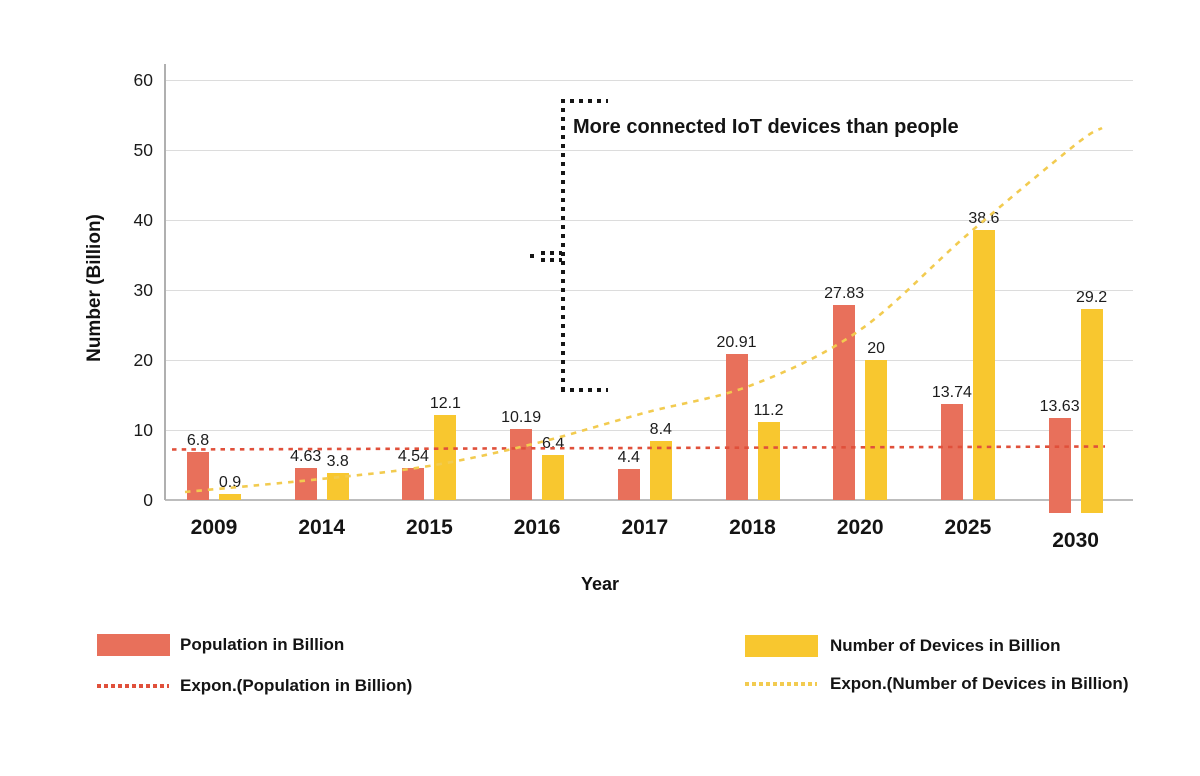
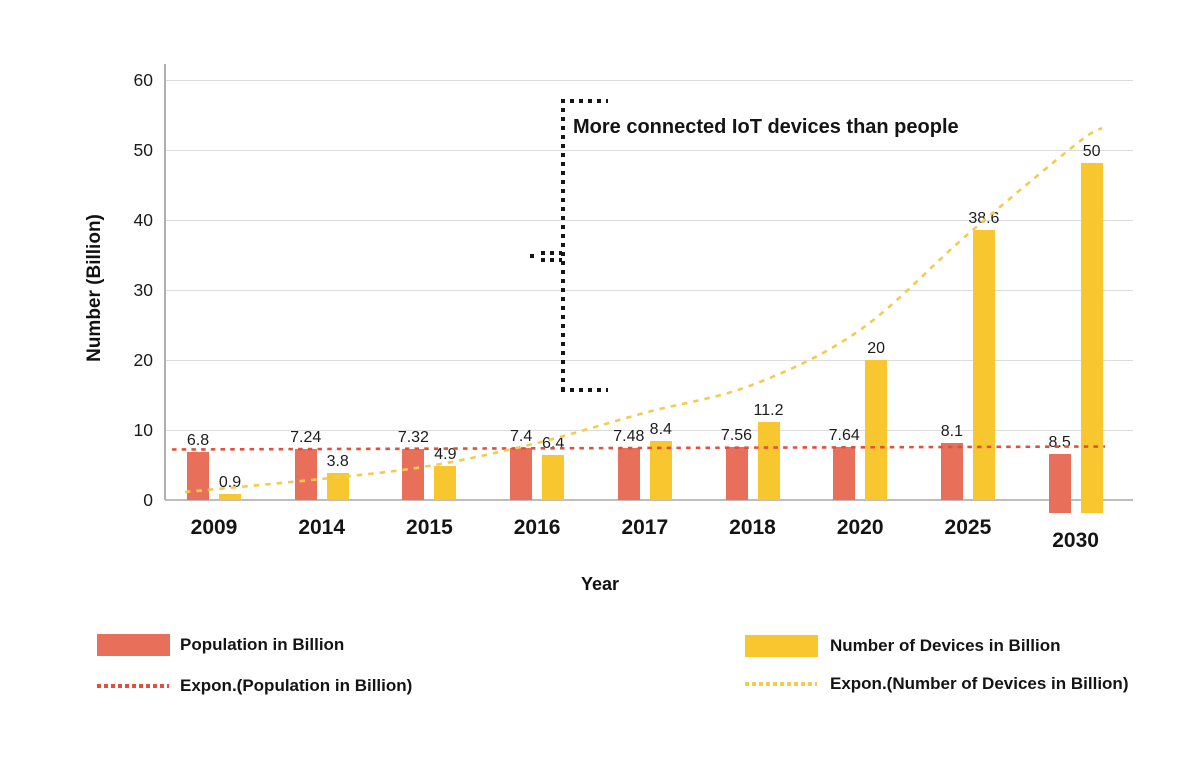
Population in Billion/2014: 4.63 -> 7.24
Population in Billion/2015: 4.54 -> 7.32
Number of Devices in Billion/2015: 12.1 -> 4.9
Population in Billion/2016: 10.19 -> 7.4
Population in Billion/2017: 4.4 -> 7.48
Population in Billion/2018: 20.91 -> 7.56
Population in Billion/2020: 27.83 -> 7.64
Population in Billion/2025: 13.74 -> 8.1
Population in Billion/2030: 13.63 -> 8.5
Number of Devices in Billion/2030: 29.2 -> 50
